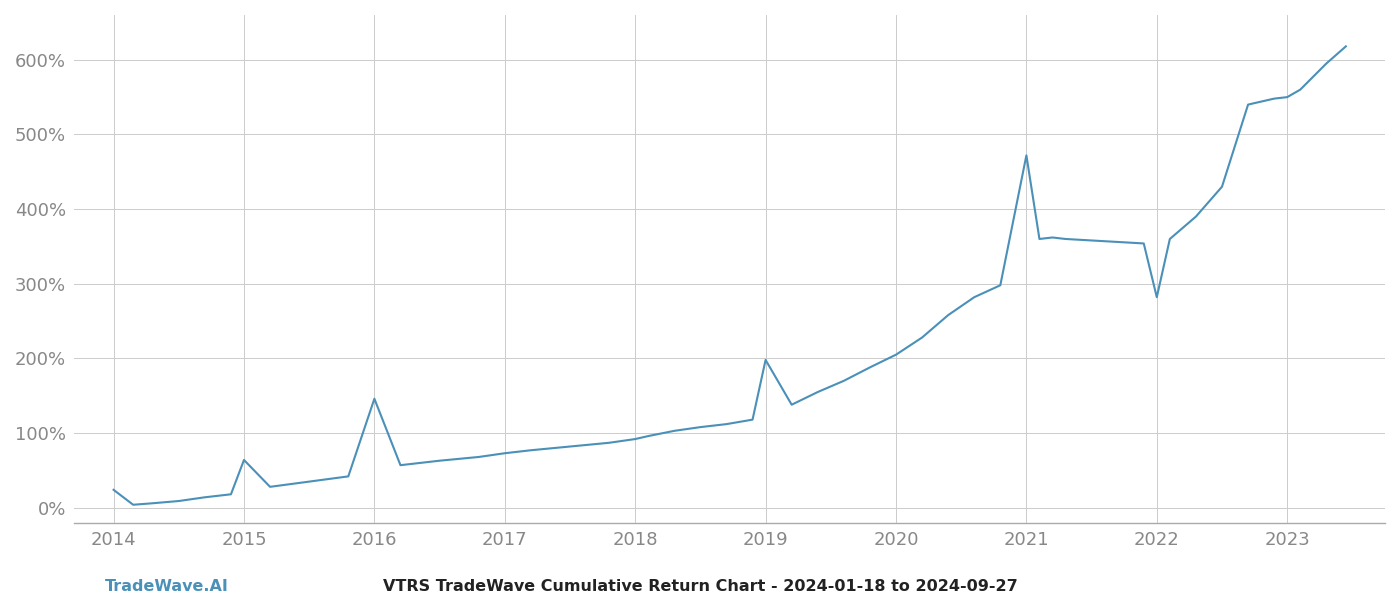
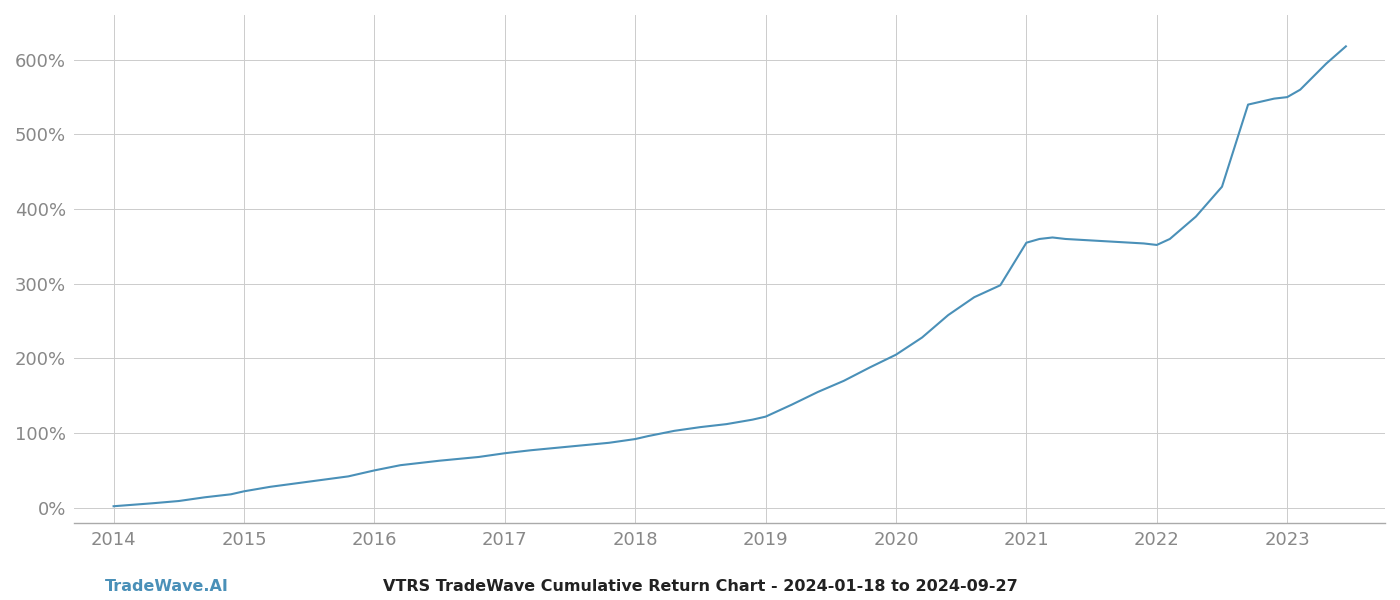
2014: 24% -> 2%
2015: 64% -> 22%
2016: 146% -> 50%
2019: 198% -> 122%
2021: 472% -> 355%
2022: 282% -> 352%
